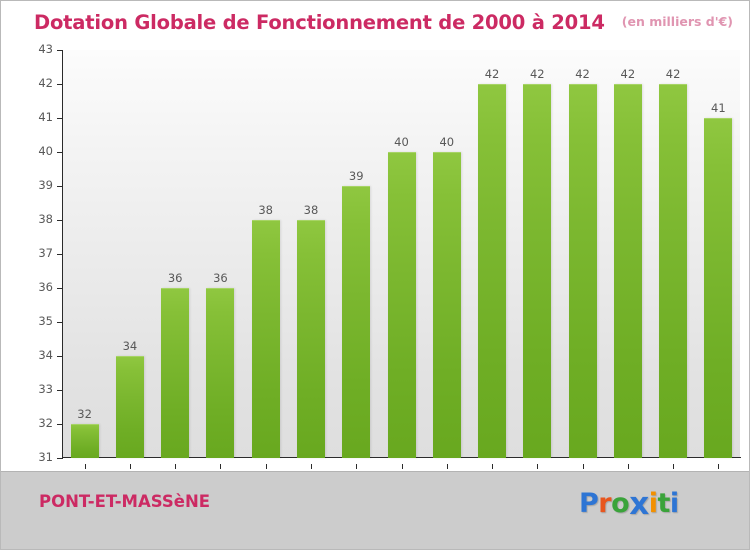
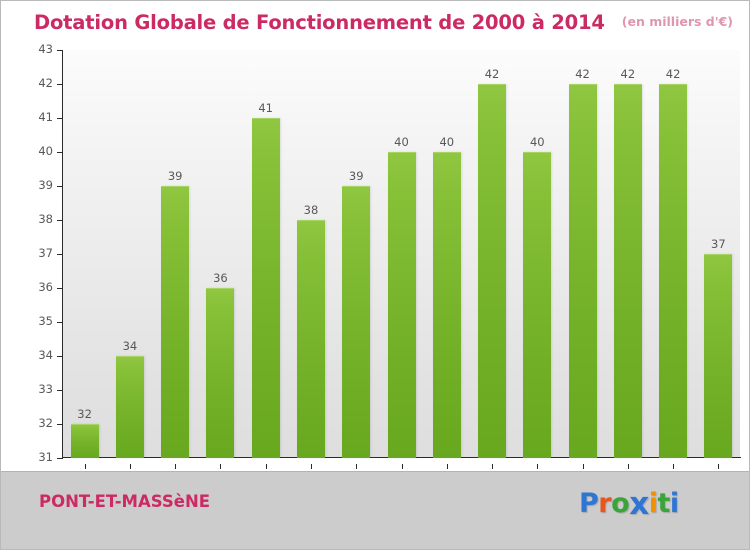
2002: 36 -> 39
2004: 38 -> 41
2010: 42 -> 40
2014: 41 -> 37
